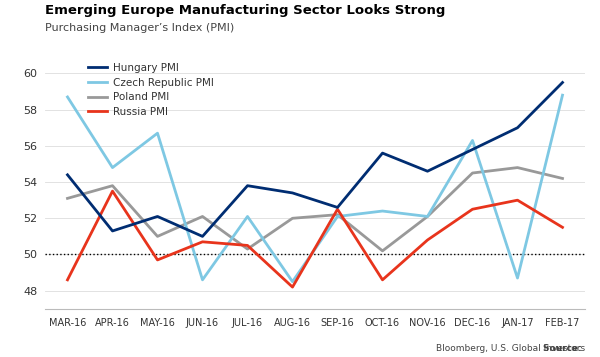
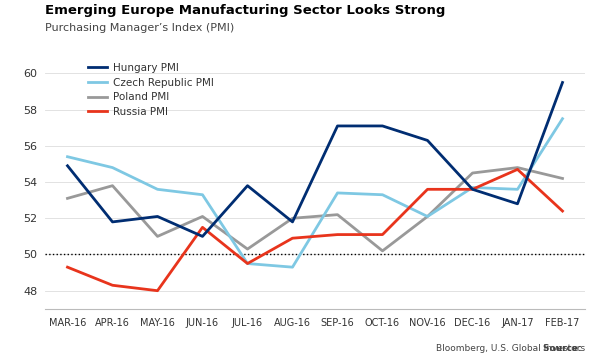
Hungary PMI/MAR-16: 54.4 -> 54.9
Czech Republic PMI/MAR-16: 58.7 -> 55.4
Russia PMI/MAR-16: 48.6 -> 49.3
Hungary PMI/APR-16: 51.3 -> 51.8
Russia PMI/APR-16: 53.5 -> 48.3
Czech Republic PMI/MAY-16: 56.7 -> 53.6
Russia PMI/MAY-16: 49.7 -> 48.0
Czech Republic PMI/JUN-16: 48.6 -> 53.3
Russia PMI/JUN-16: 50.7 -> 51.5
Czech Republic PMI/JUL-16: 52.1 -> 49.5
Russia PMI/JUL-16: 50.5 -> 49.5
Hungary PMI/AUG-16: 53.4 -> 51.8
Czech Republic PMI/AUG-16: 48.5 -> 49.3
Russia PMI/AUG-16: 48.2 -> 50.9
Hungary PMI/SEP-16: 52.6 -> 57.1
Czech Republic PMI/SEP-16: 52.1 -> 53.4
Russia PMI/SEP-16: 52.5 -> 51.1
Hungary PMI/OCT-16: 55.6 -> 57.1
Czech Republic PMI/OCT-16: 52.4 -> 53.3
Russia PMI/OCT-16: 48.6 -> 51.1
Hungary PMI/NOV-16: 54.6 -> 56.3
Russia PMI/NOV-16: 50.8 -> 53.6
Hungary PMI/DEC-16: 55.8 -> 53.6
Czech Republic PMI/DEC-16: 56.3 -> 53.7
Russia PMI/DEC-16: 52.5 -> 53.6
Hungary PMI/JAN-17: 57.0 -> 52.8
Czech Republic PMI/JAN-17: 48.7 -> 53.6
Russia PMI/JAN-17: 53.0 -> 54.7
Czech Republic PMI/FEB-17: 58.8 -> 57.5
Russia PMI/FEB-17: 51.5 -> 52.4
